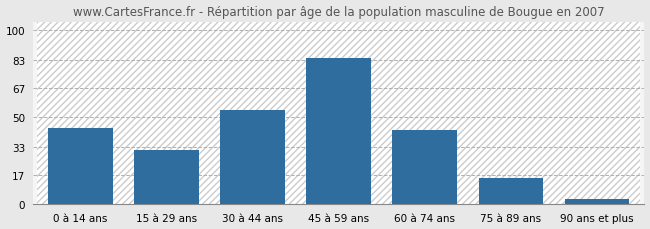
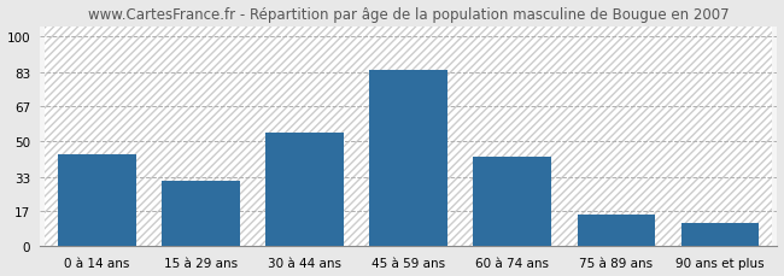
90 ans et plus: 3 -> 11
